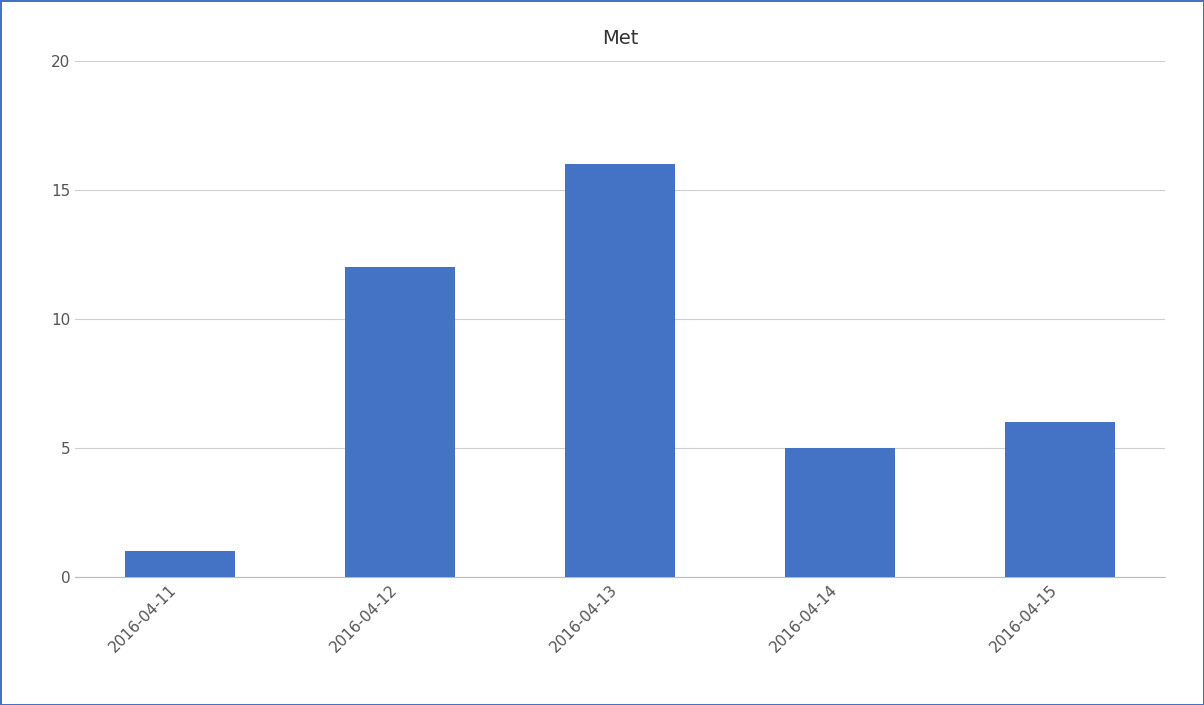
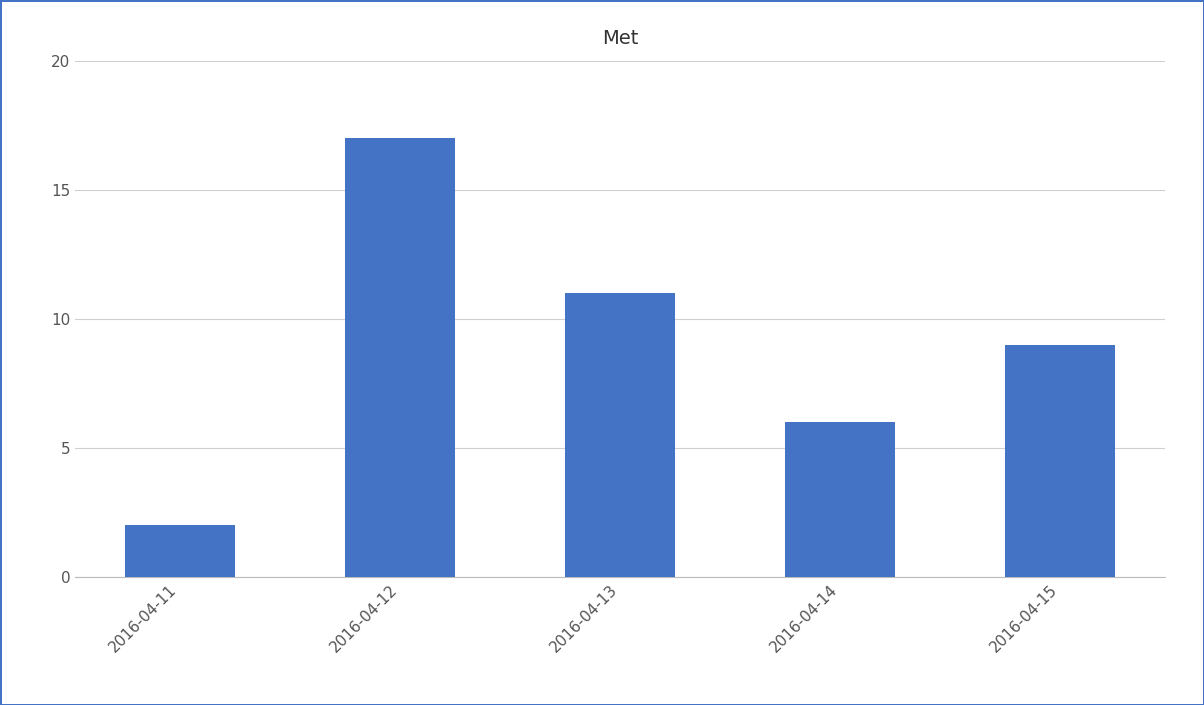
2016-04-11: 1 -> 2
2016-04-12: 12 -> 17
2016-04-13: 16 -> 11
2016-04-14: 5 -> 6
2016-04-15: 6 -> 9
